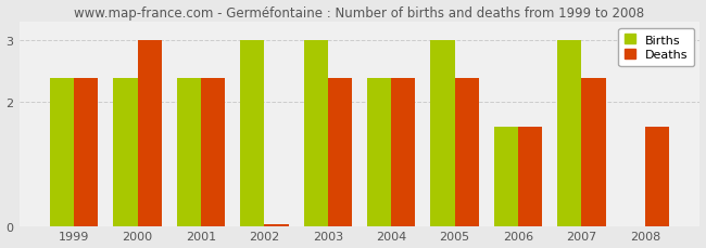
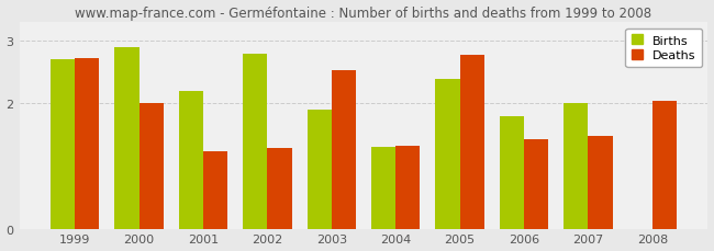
Births/1999: 2.4 -> 2.7
Deaths/1999: 2.40 -> 2.72
Births/2000: 2.4 -> 2.9
Deaths/2000: 3.00 -> 2.00
Births/2001: 2.4 -> 2.2
Deaths/2001: 2.40 -> 1.24
Births/2002: 3.0 -> 2.8
Deaths/2002: 0.03 -> 1.28
Births/2003: 3.0 -> 1.9
Deaths/2003: 2.40 -> 2.54
Births/2004: 2.4 -> 1.3
Deaths/2004: 2.40 -> 1.32
Births/2005: 3.0 -> 2.4
Deaths/2005: 2.40 -> 2.78
Births/2006: 1.6 -> 1.8
Deaths/2006: 1.60 -> 1.42
Births/2007: 3.0 -> 2.0
Deaths/2007: 2.40 -> 1.48
Deaths/2008: 1.60 -> 2.04
